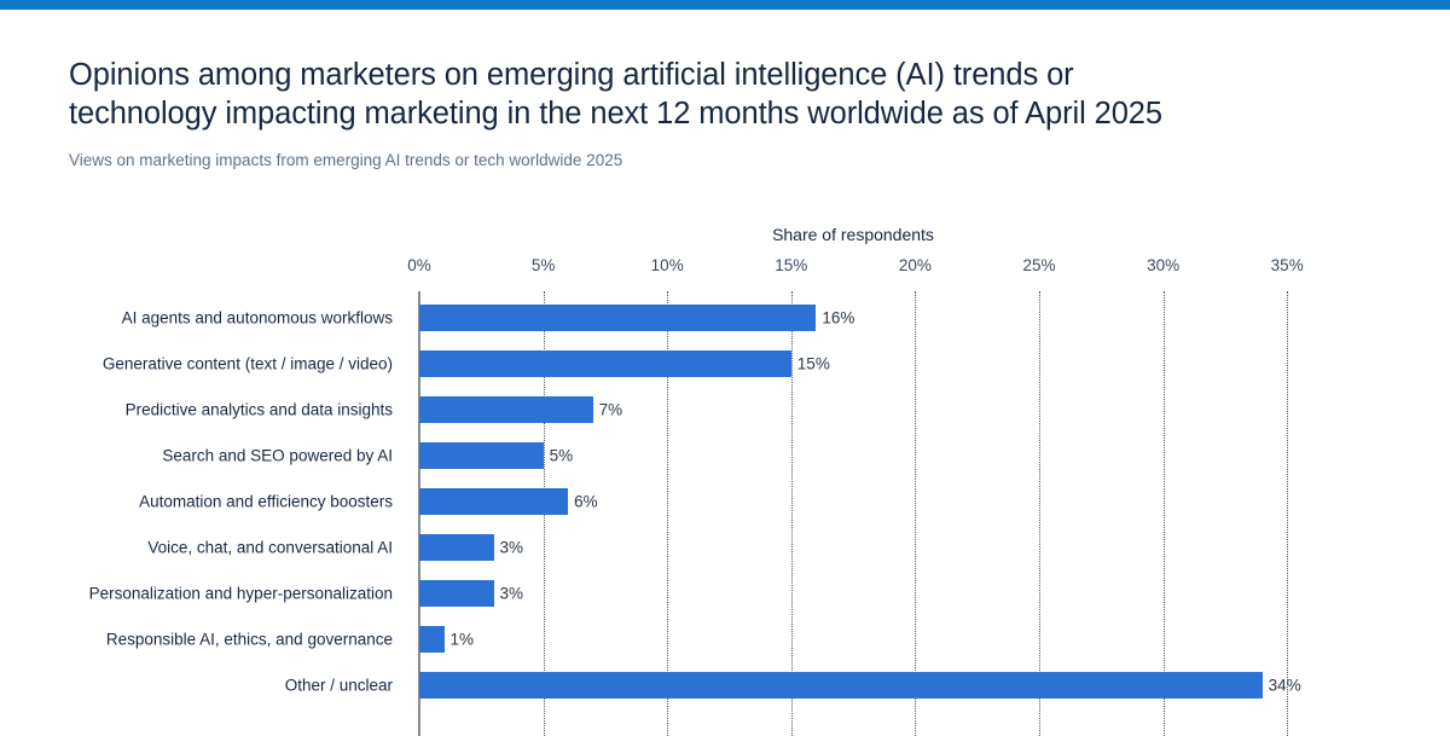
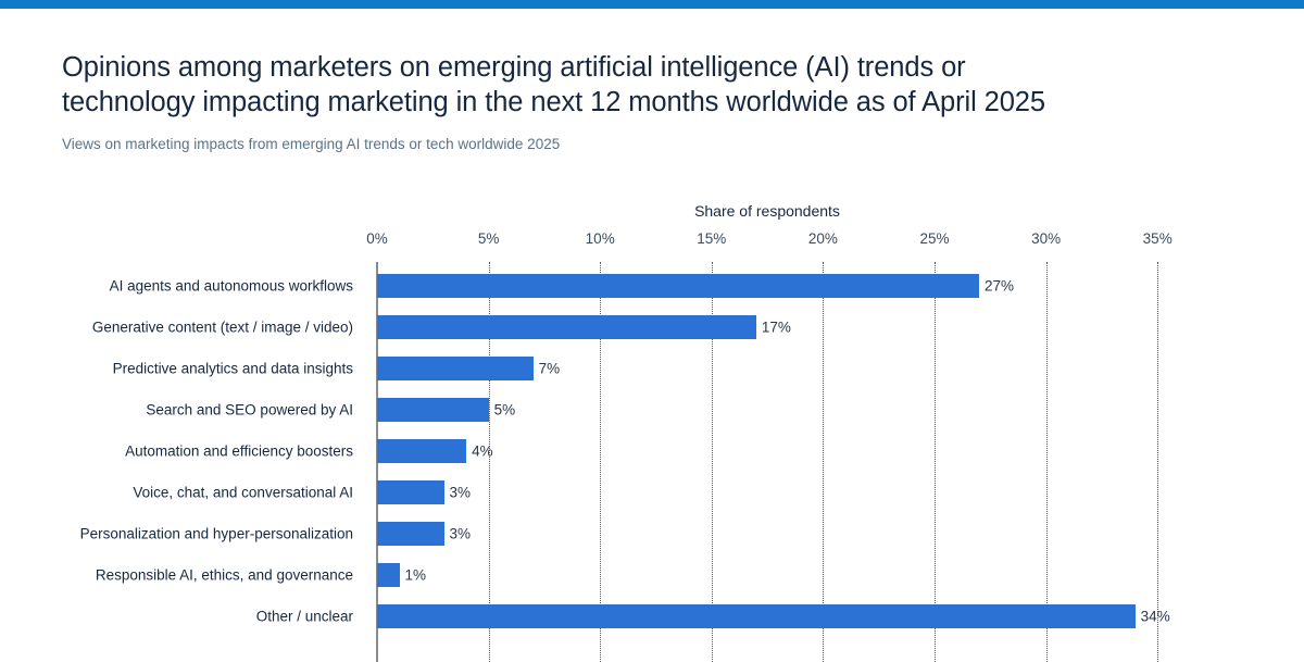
AI agents and autonomous workflows: 16% -> 27%
Generative content (text / image / video): 15% -> 17%
Automation and efficiency boosters: 6% -> 4%
